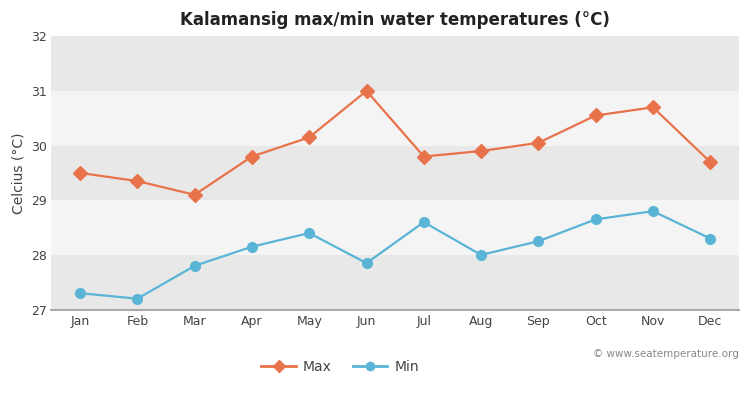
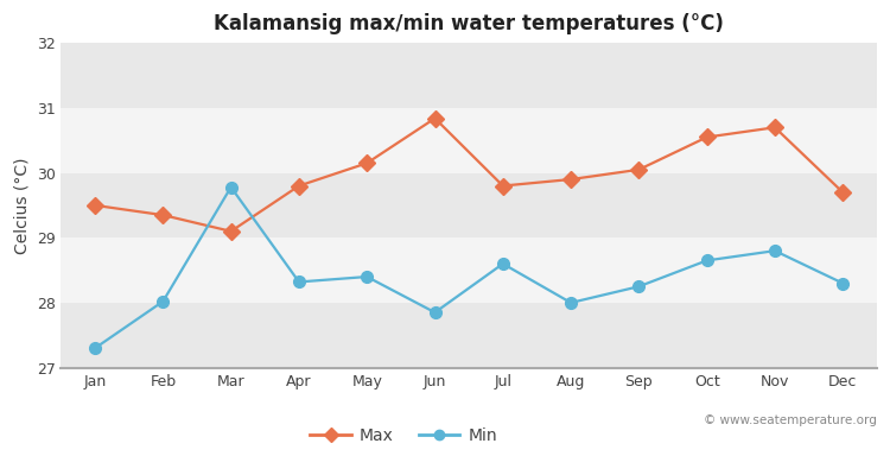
Min/Feb: 27.20 -> 28.02
Min/Mar: 27.80 -> 29.78
Min/Apr: 28.15 -> 28.32
Max/Jun: 31.00 -> 30.84
